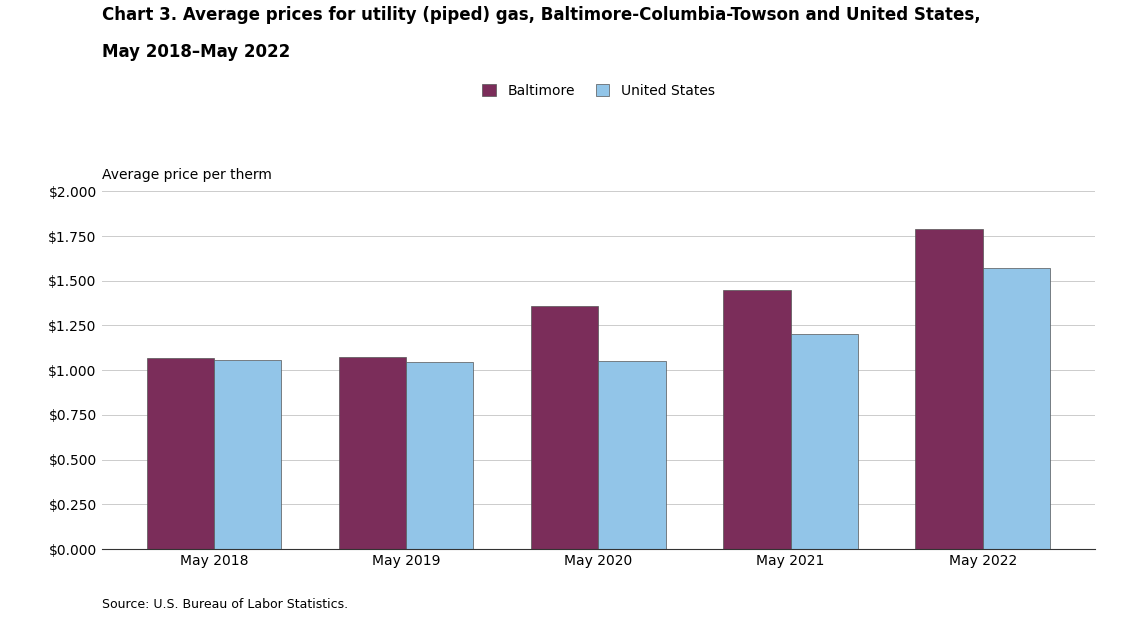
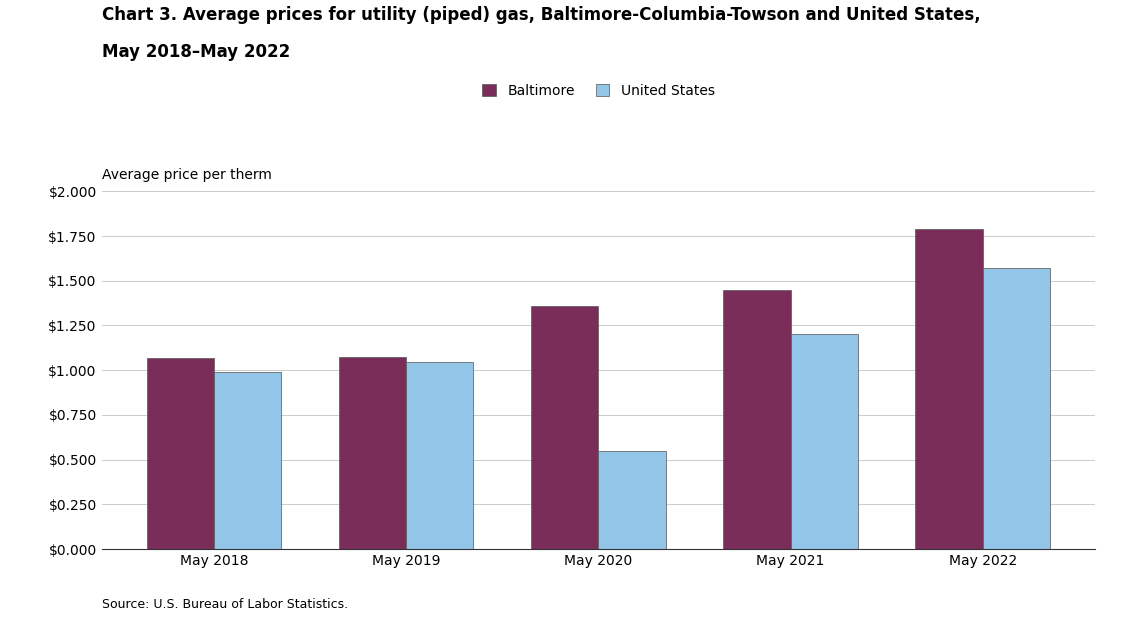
United States/May 2018: $1.06 -> $0.99
United States/May 2020: $1.05 -> $0.55
